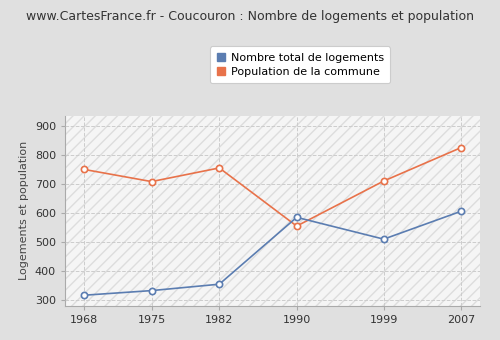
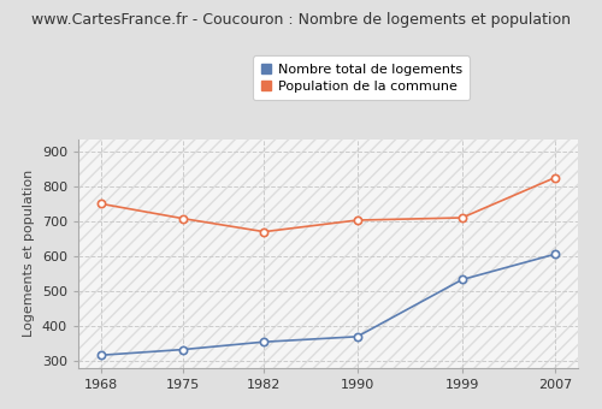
Population de la commune/1982: 755 -> 670
Nombre total de logements/1990: 585 -> 370
Population de la commune/1990: 555 -> 703
Nombre total de logements/1999: 510 -> 533
